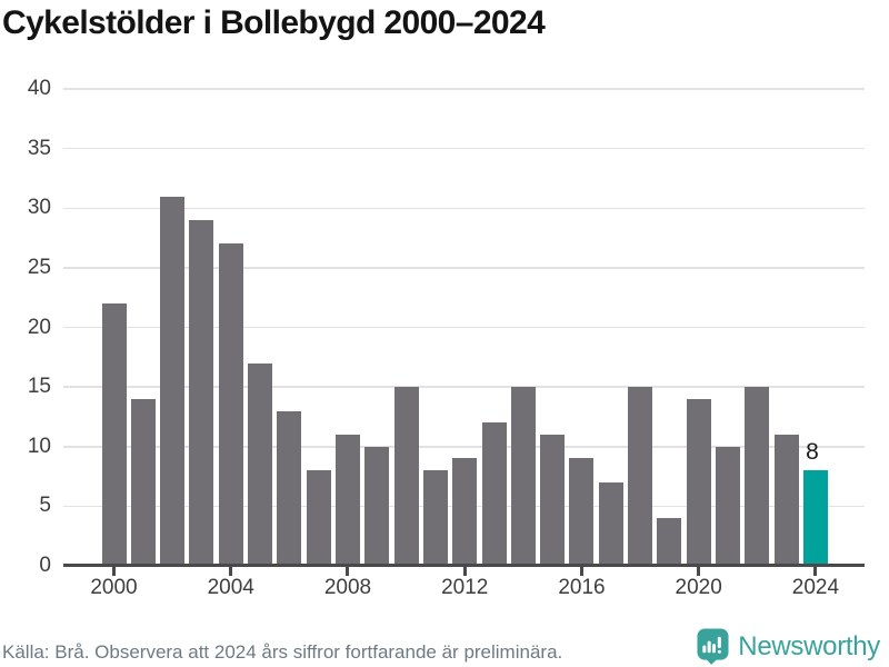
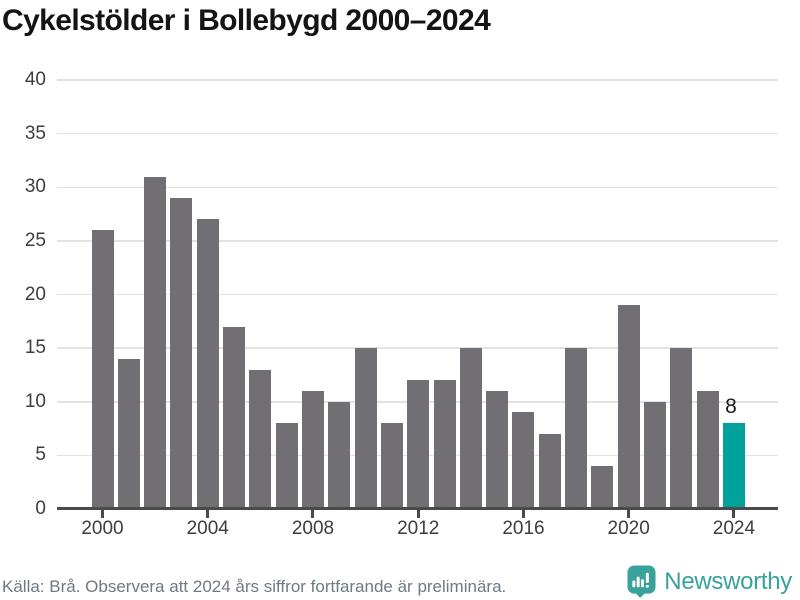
2000: 22 -> 26
2012: 9 -> 12
2020: 14 -> 19
